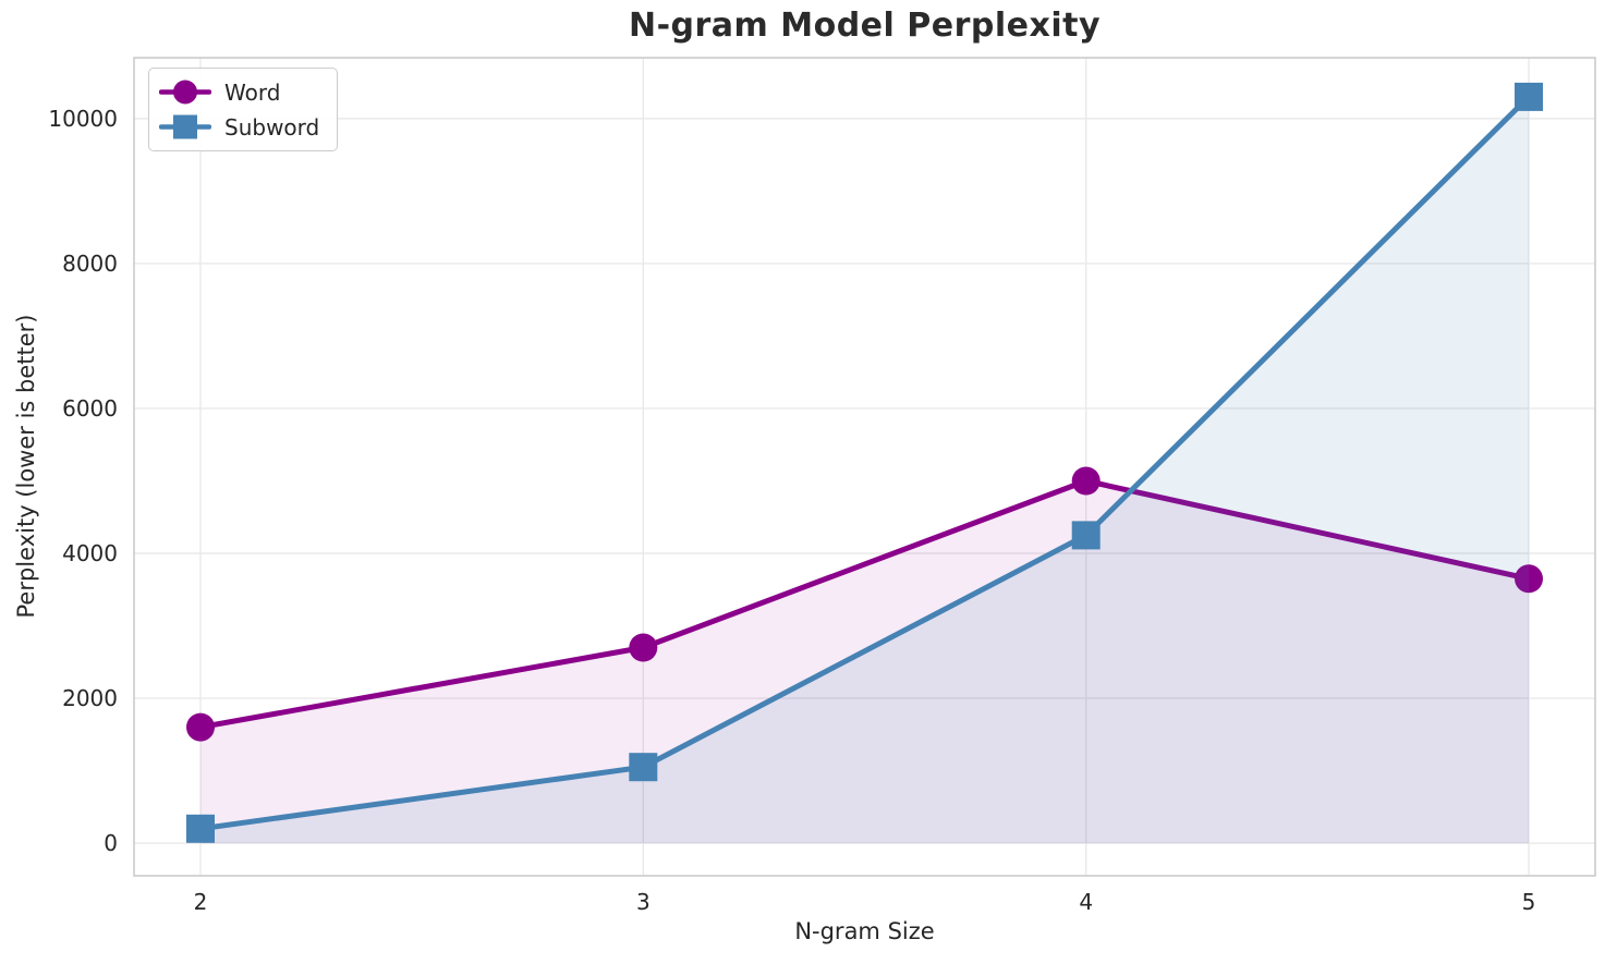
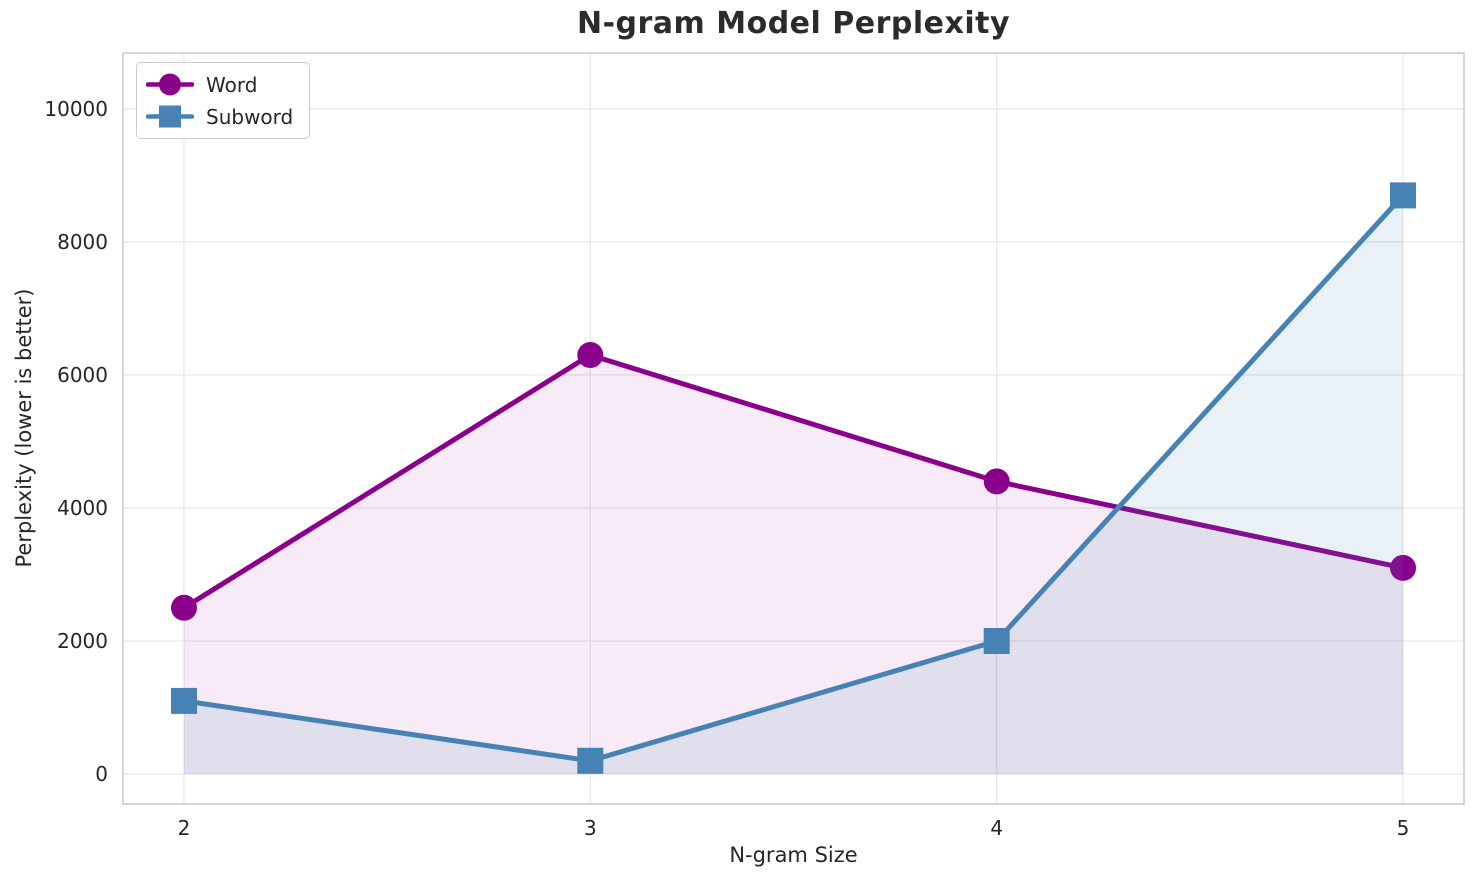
Word/2: 1600 -> 2500
Subword/2: 200 -> 1100
Word/3: 2700 -> 6300
Subword/3: 1000 -> 200
Word/4: 5000 -> 4400
Subword/4: 4200 -> 2000
Word/5: 3600 -> 3100
Subword/5: 10300 -> 8700
